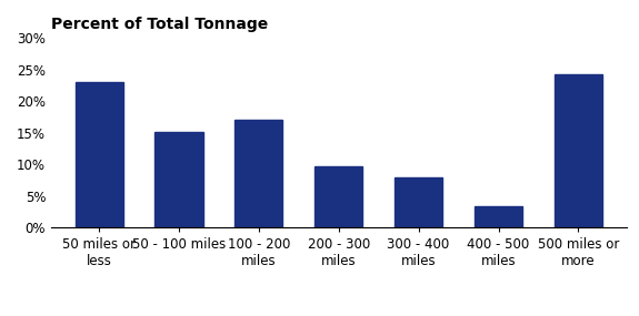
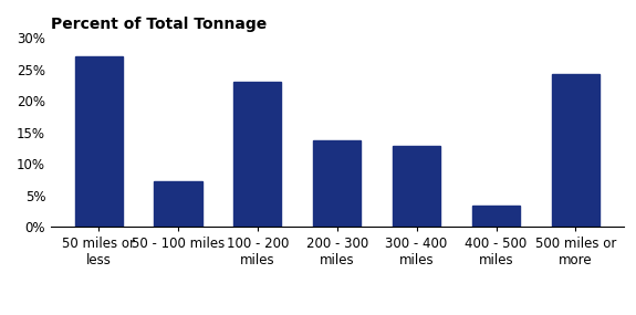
50 miles or less: 23.0% -> 27.0%
50 - 100 miles: 15.2% -> 7.2%
100 - 200 miles: 17.0% -> 23.0%
200 - 300 miles: 9.7% -> 13.8%
300 - 400 miles: 7.9% -> 12.8%
